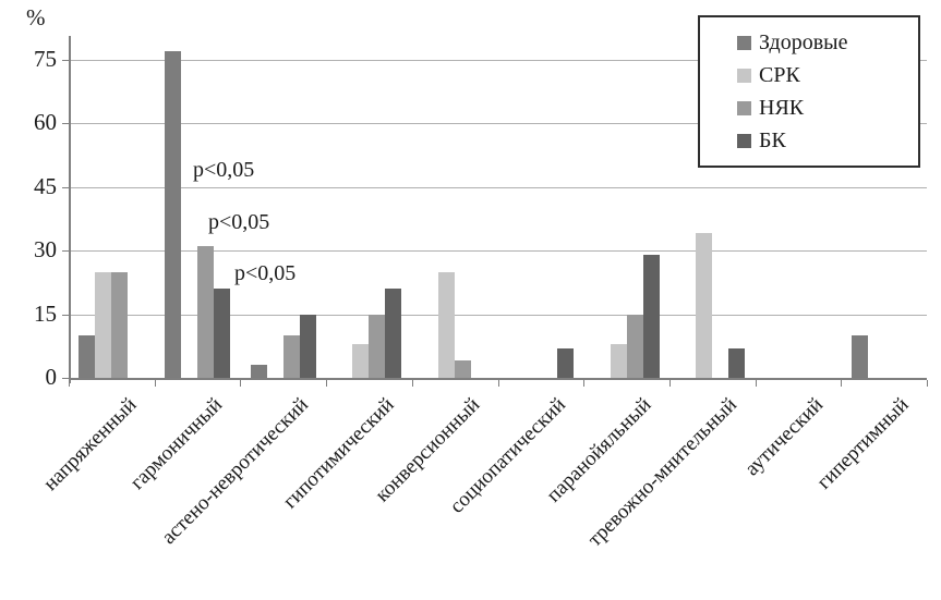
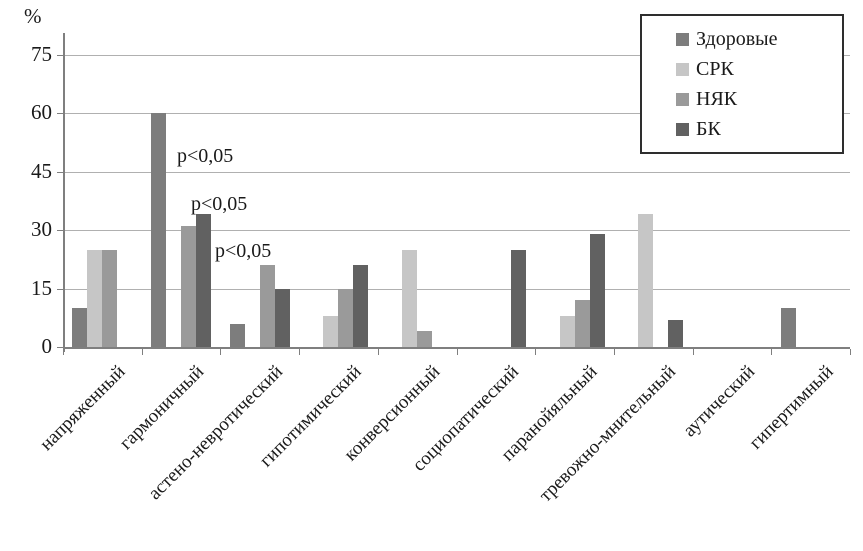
Здоровые/гармоничный: 77 -> 60
БК/гармоничный: 21 -> 34
Здоровые/астено-невротический: 3 -> 6
НЯК/астено-невротический: 10 -> 21
БК/социопатический: 7 -> 25
НЯК/паранойяльный: 15 -> 12
